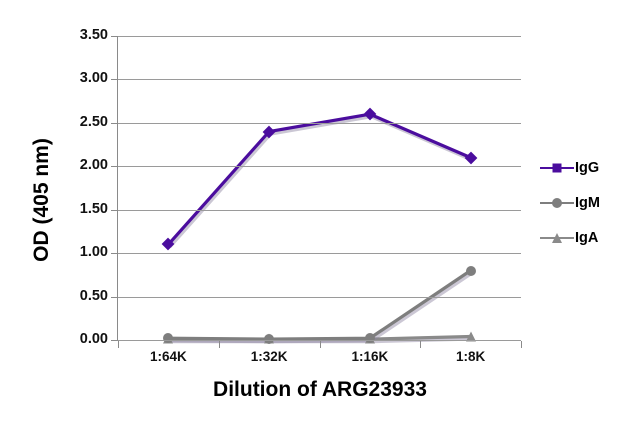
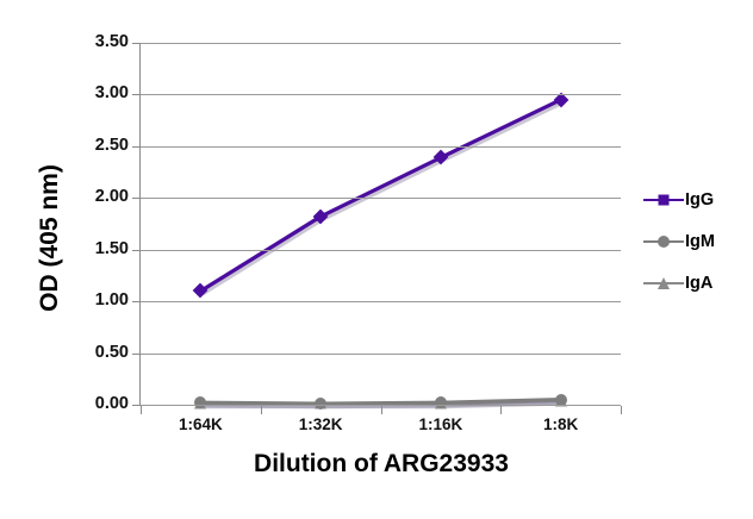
IgG/1:32K: 2.4 -> 1.8
IgG/1:16K: 2.6 -> 2.4
IgG/1:8K: 2.1 -> 3.0
IgM/1:8K: 0.8 -> 0.1
